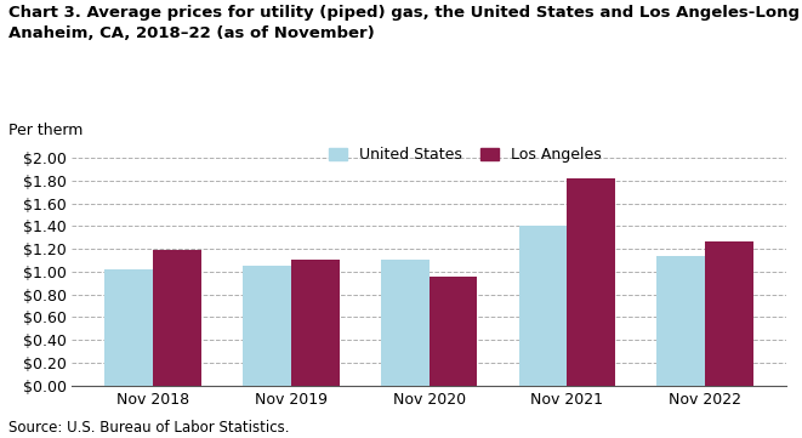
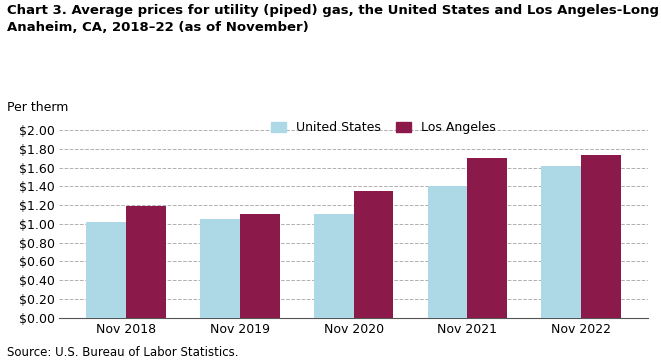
Los Angeles/Nov 2020: $0.96 -> $1.35
Los Angeles/Nov 2021: $1.82 -> $1.70
United States/Nov 2022: $1.14 -> $1.62
Los Angeles/Nov 2022: $1.26 -> $1.73
